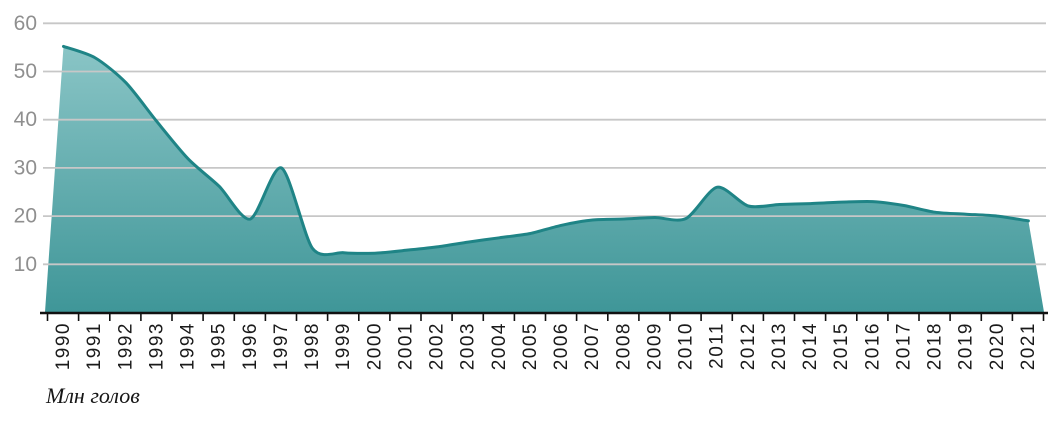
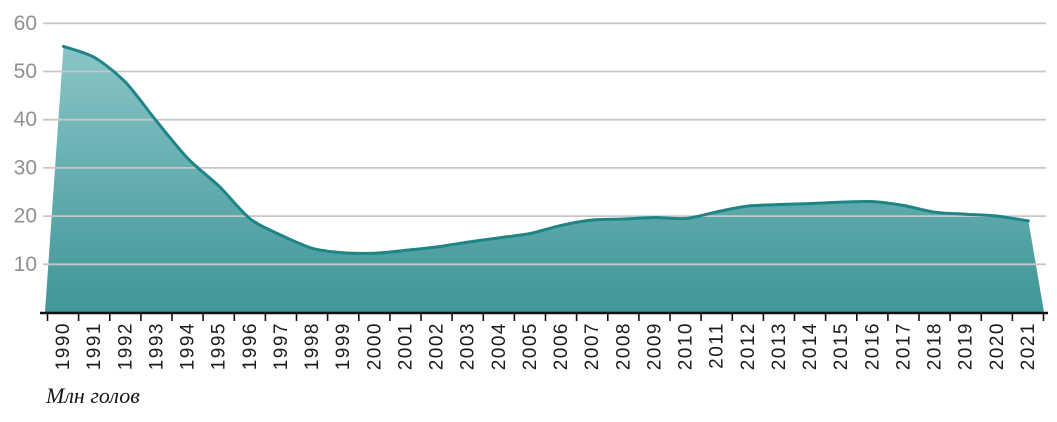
1997: 30 -> 16
2011: 26 -> 21
